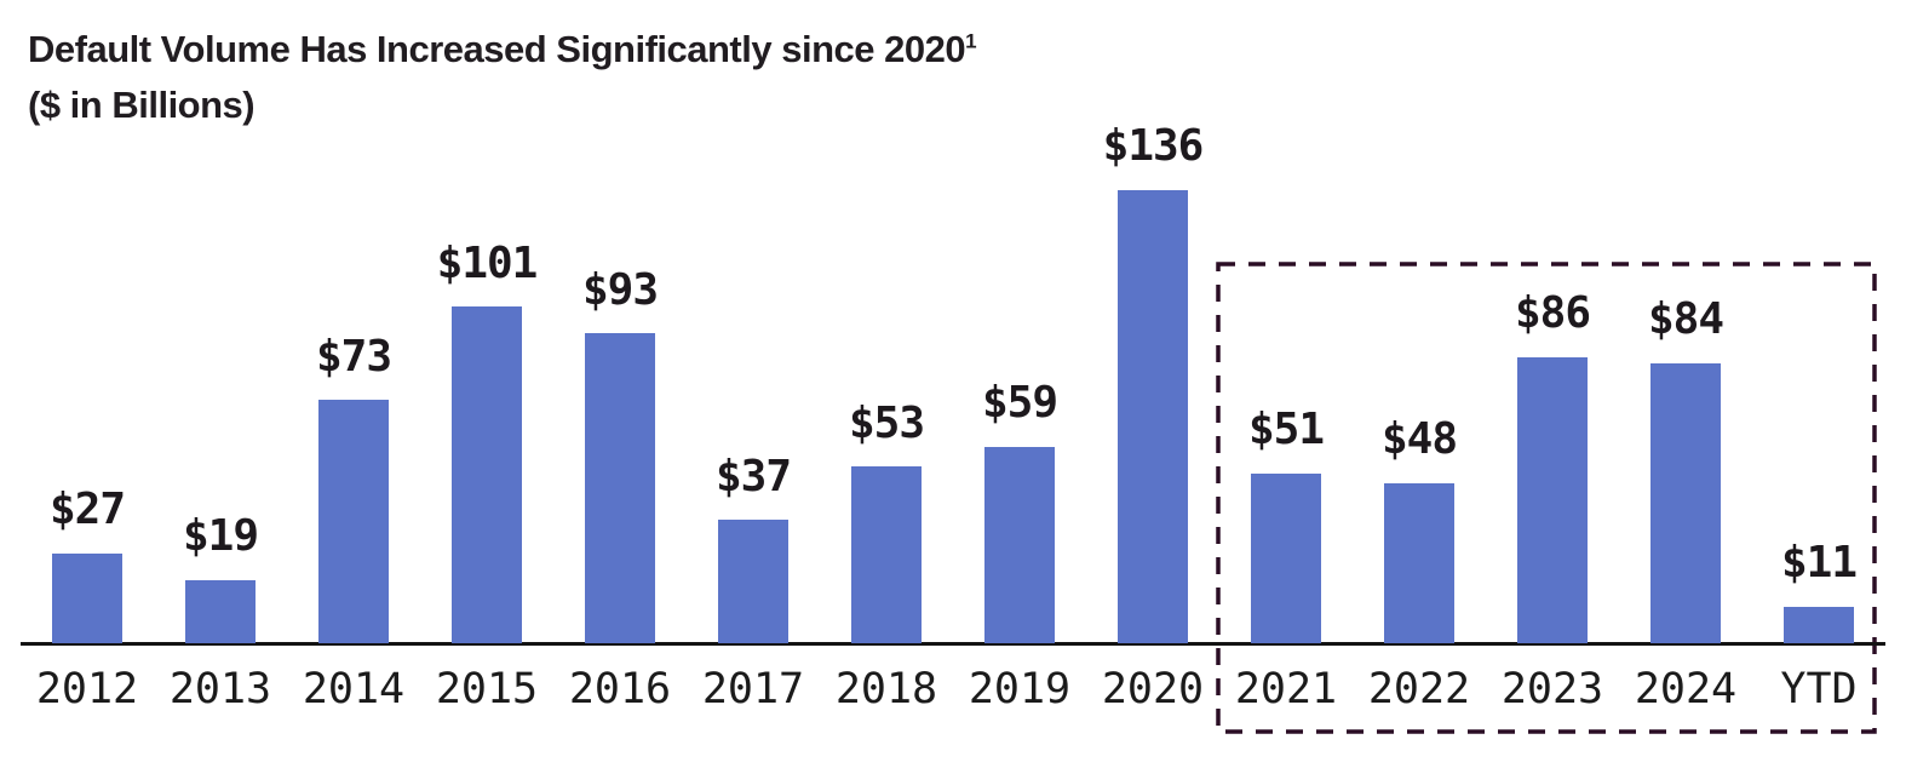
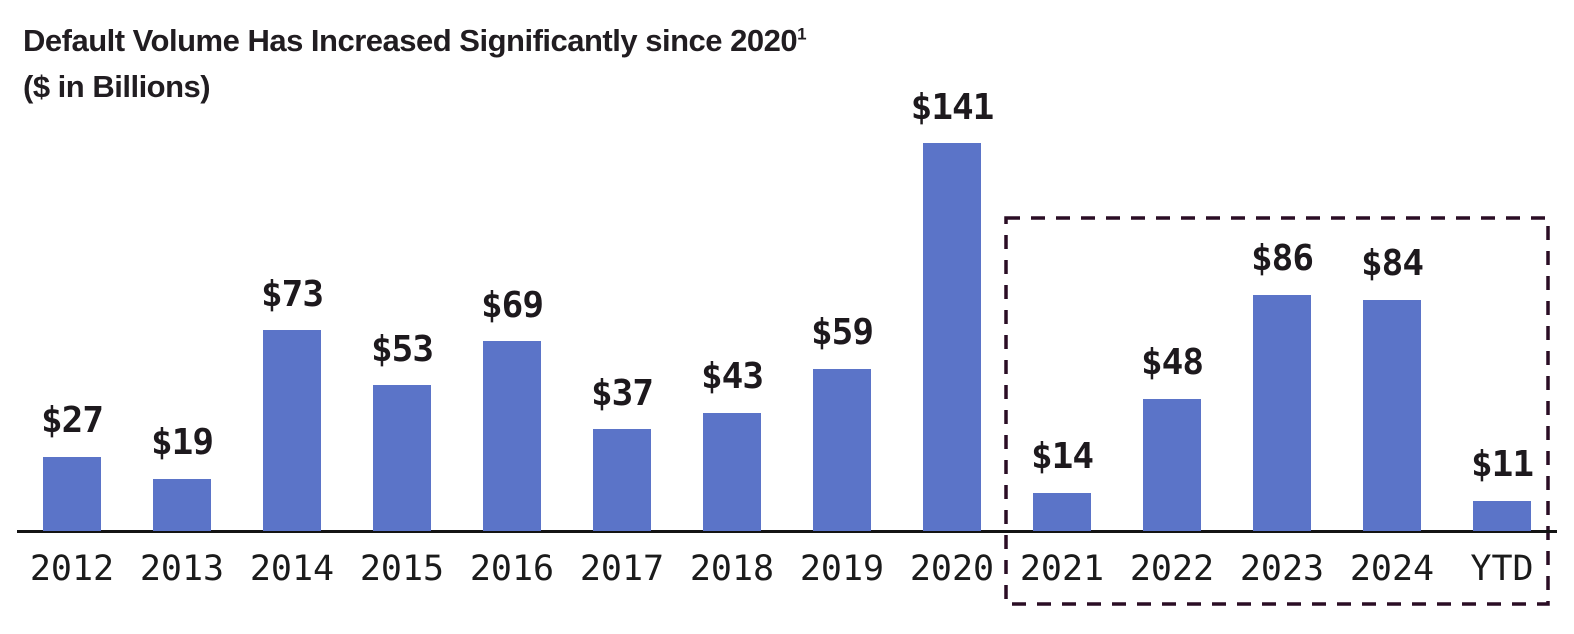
2015: $101 -> $53
2016: $93 -> $69
2018: $53 -> $43
2020: $136 -> $141
2021: $51 -> $14
